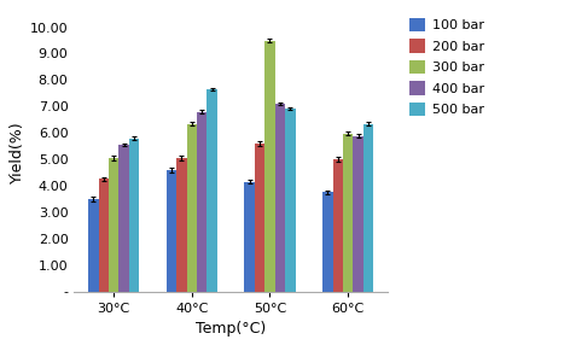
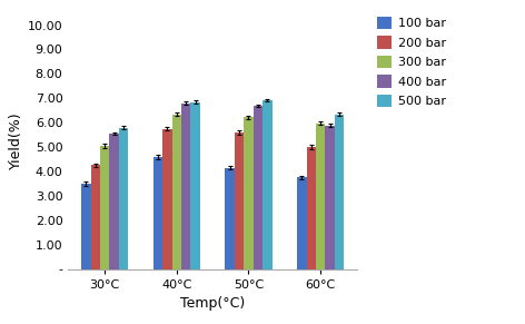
200 bar/40°C: 5.05 -> 5.75
500 bar/40°C: 7.65 -> 6.85
300 bar/50°C: 9.50 -> 6.22
400 bar/50°C: 7.10 -> 6.70
